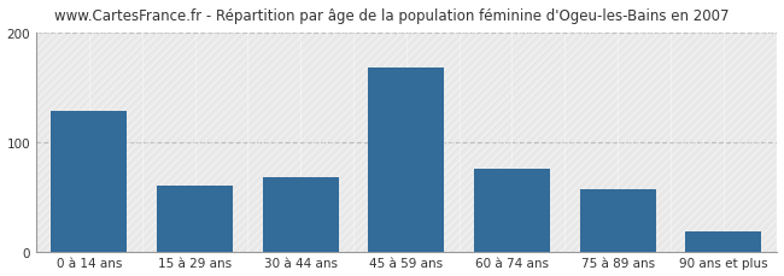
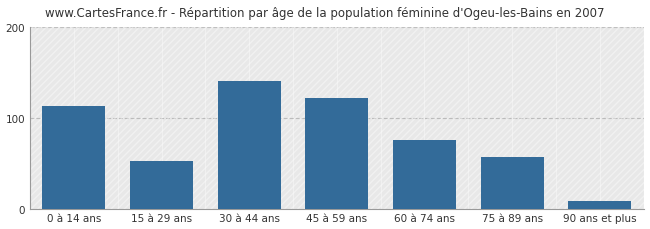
0 à 14 ans: 128 -> 113
15 à 29 ans: 60 -> 52
30 à 44 ans: 68 -> 140
45 à 59 ans: 168 -> 122
90 ans et plus: 18 -> 8
